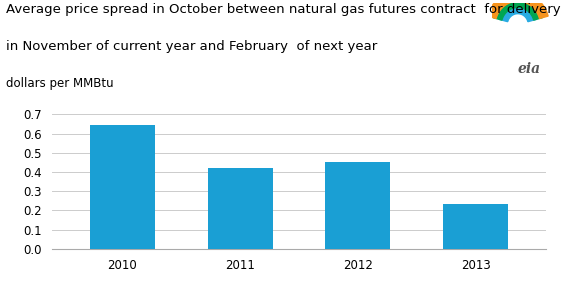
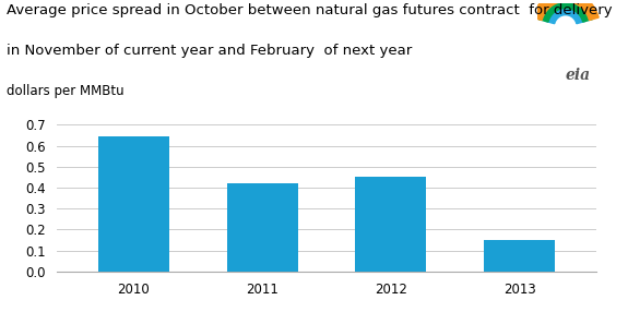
2013: 0.23 -> 0.15
